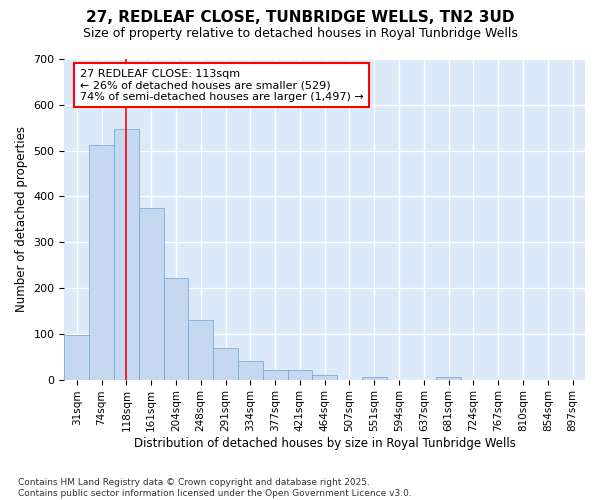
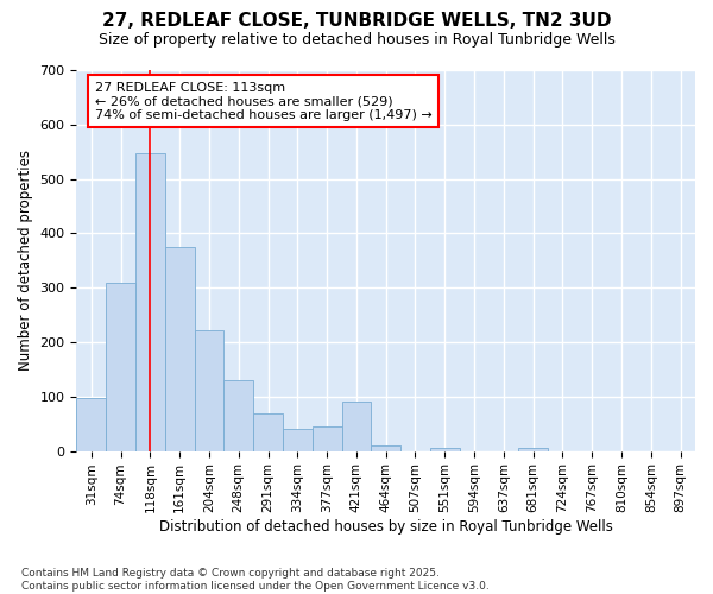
74sqm: 513 -> 310
377sqm: 20 -> 45
421sqm: 22 -> 90
